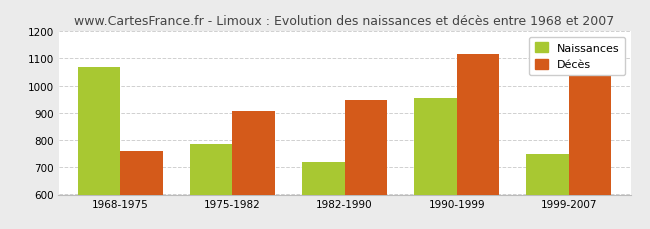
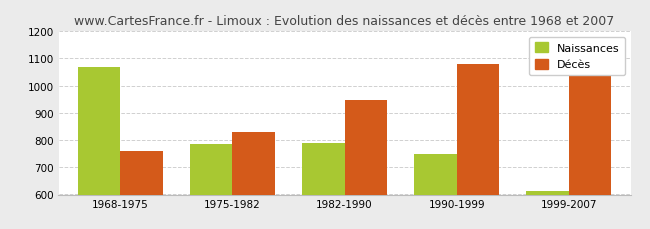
Décès/1975-1982: 905 -> 828
Naissances/1982-1990: 720 -> 790
Naissances/1990-1999: 955 -> 748
Décès/1990-1999: 1115 -> 1080
Naissances/1999-2007: 750 -> 612
